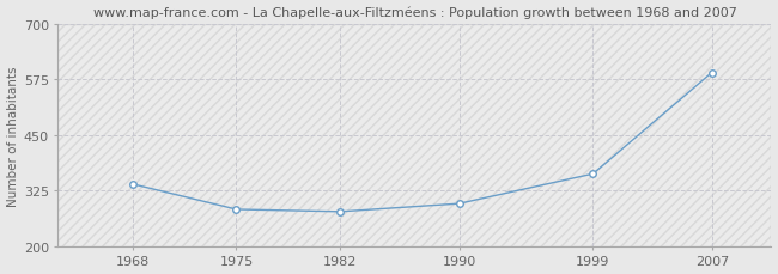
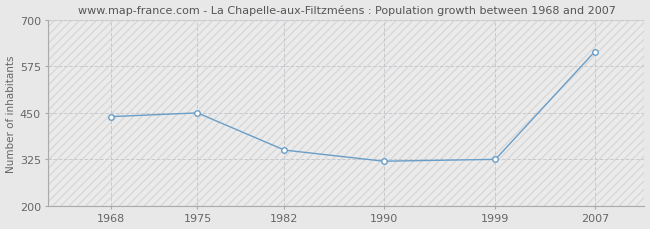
1968: 340 -> 440
1975: 283 -> 450
1982: 278 -> 350
1990: 296 -> 320
1999: 363 -> 325
2007: 591 -> 615
